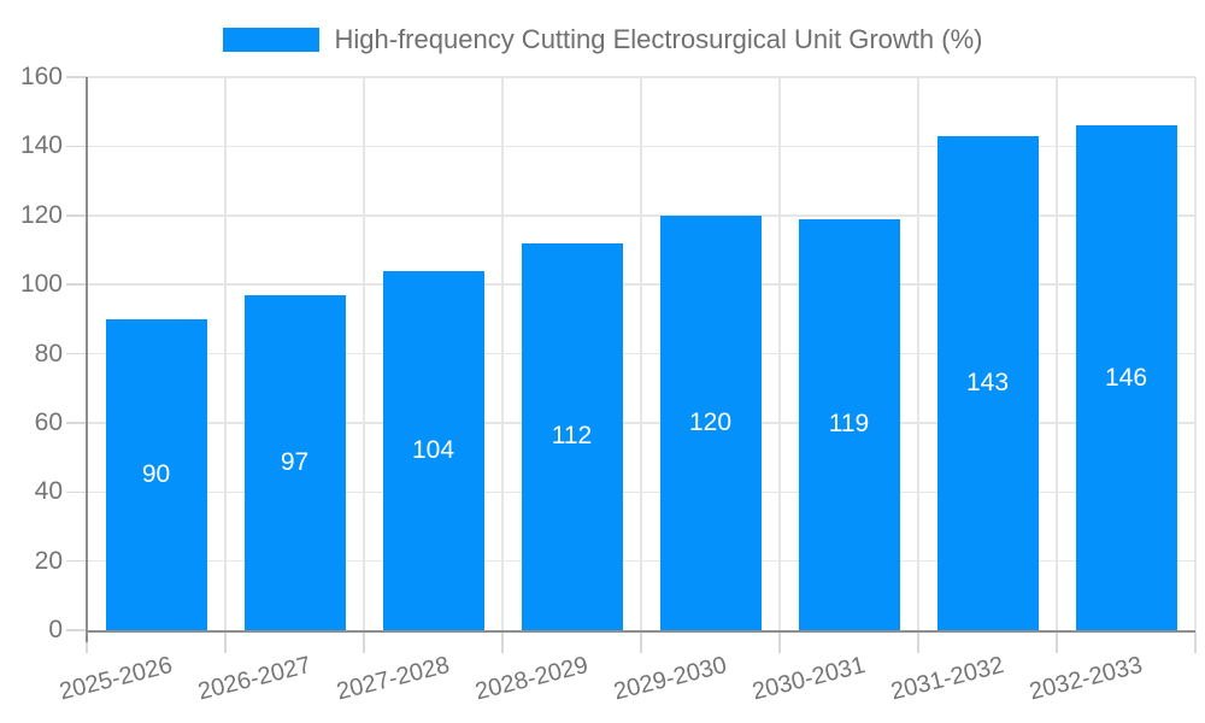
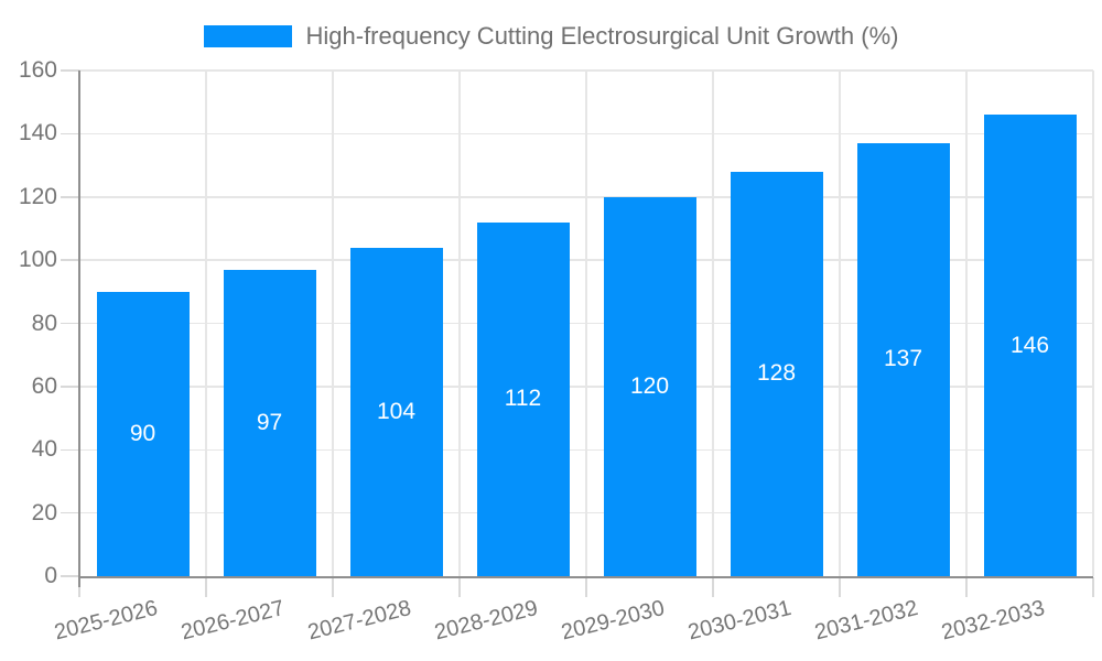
2030-2031: 119 -> 128
2031-2032: 143 -> 137
